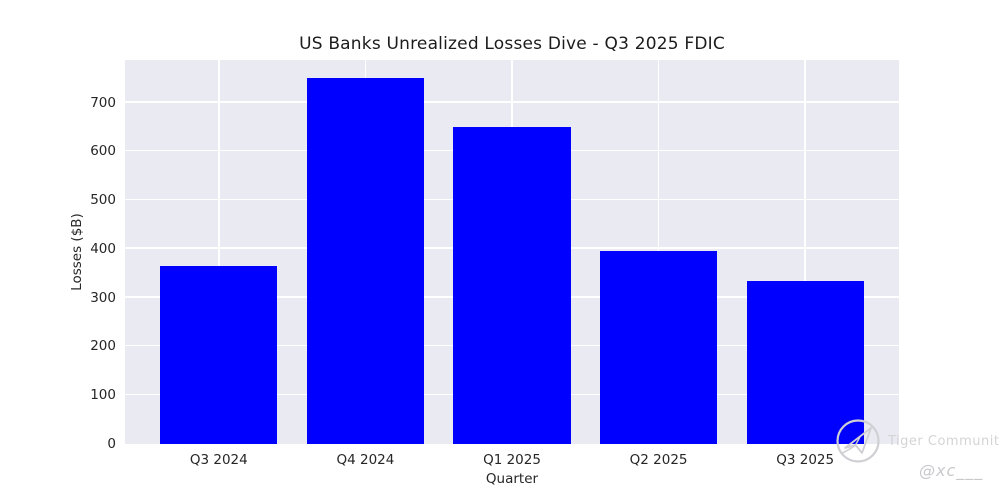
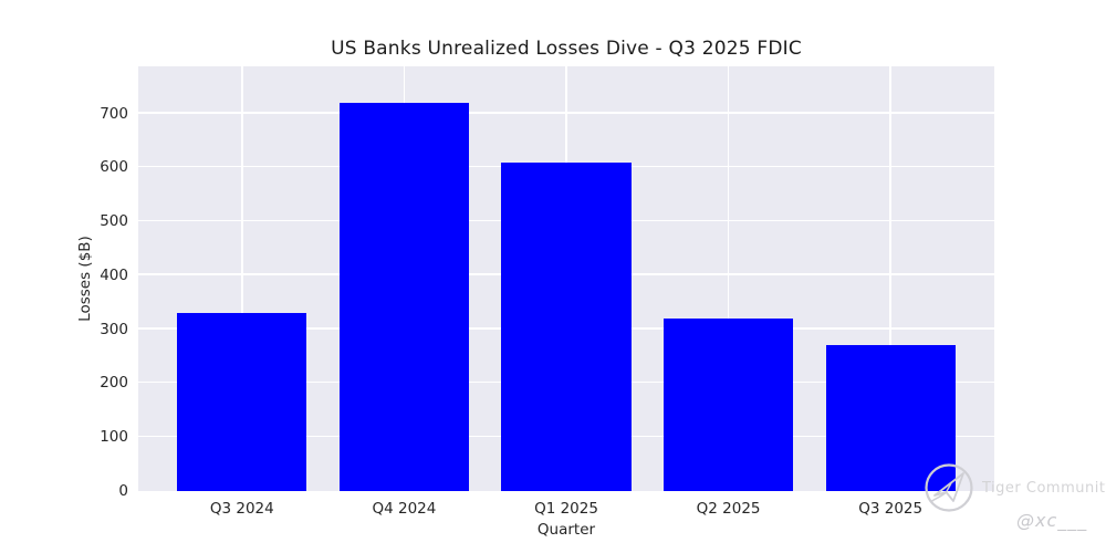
Q3 2024: 360 -> 330
Q4 2024: 750 -> 720
Q1 2025: 650 -> 610
Q2 2025: 400 -> 320
Q3 2025: 340 -> 270
